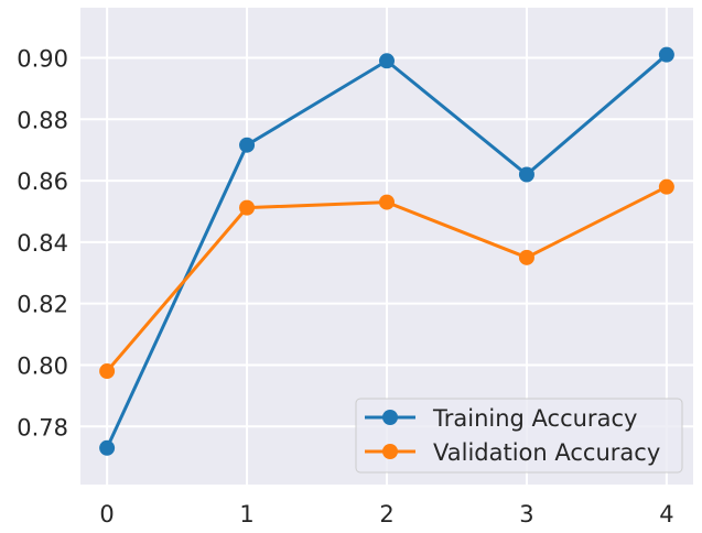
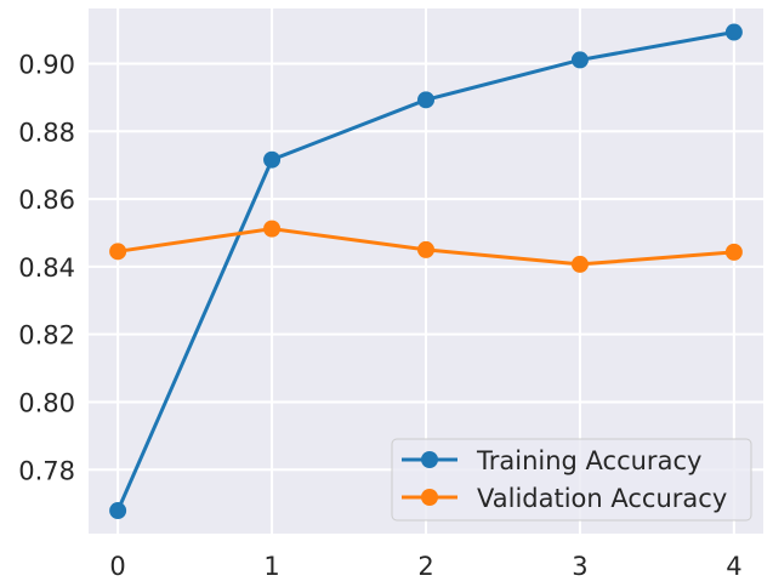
Training Accuracy/0: 0.773 -> 0.768
Validation Accuracy/0: 0.798 -> 0.845
Training Accuracy/2: 0.899 -> 0.889
Validation Accuracy/2: 0.853 -> 0.845
Training Accuracy/3: 0.862 -> 0.901
Validation Accuracy/3: 0.835 -> 0.841
Training Accuracy/4: 0.901 -> 0.909
Validation Accuracy/4: 0.858 -> 0.844
